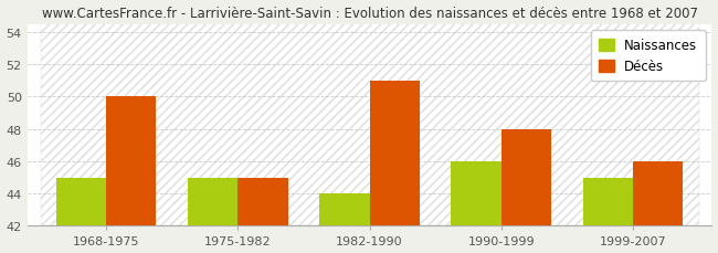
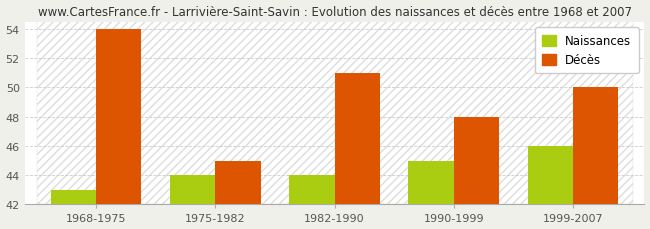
Naissances/1968-1975: 45 -> 43
Décès/1968-1975: 50 -> 54
Naissances/1975-1982: 45 -> 44
Naissances/1990-1999: 46 -> 45
Naissances/1999-2007: 45 -> 46
Décès/1999-2007: 46 -> 50
